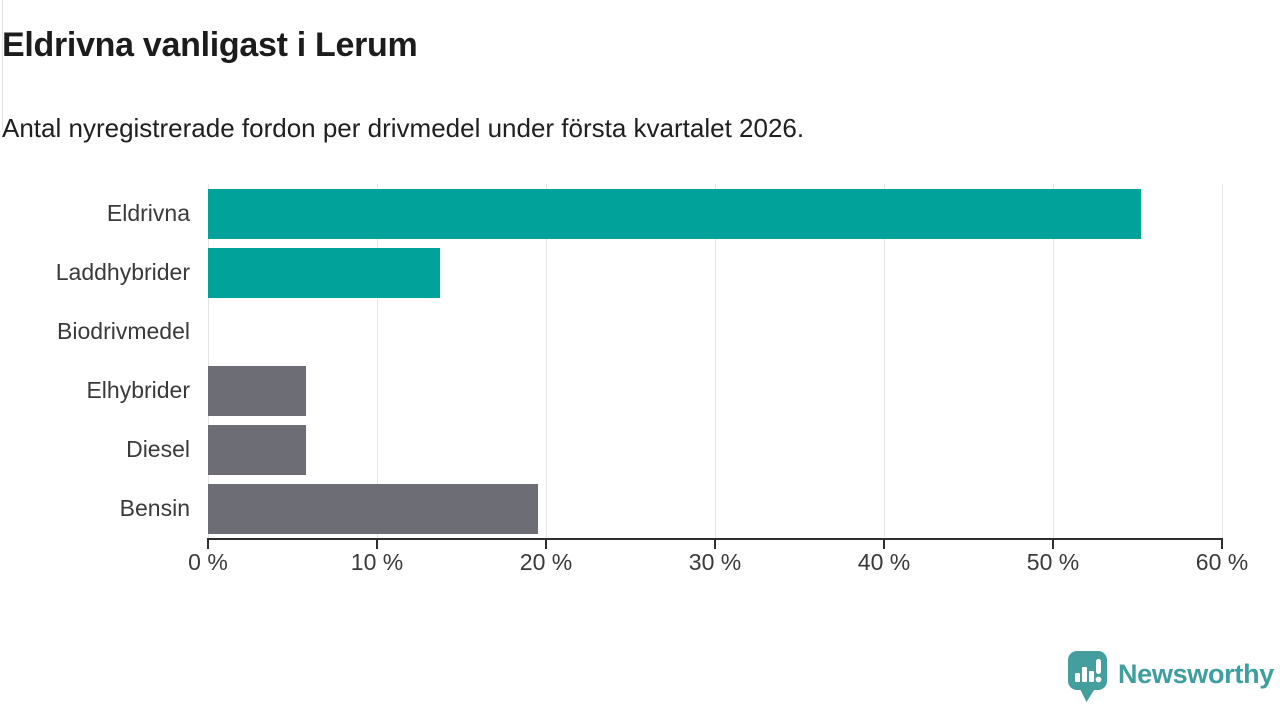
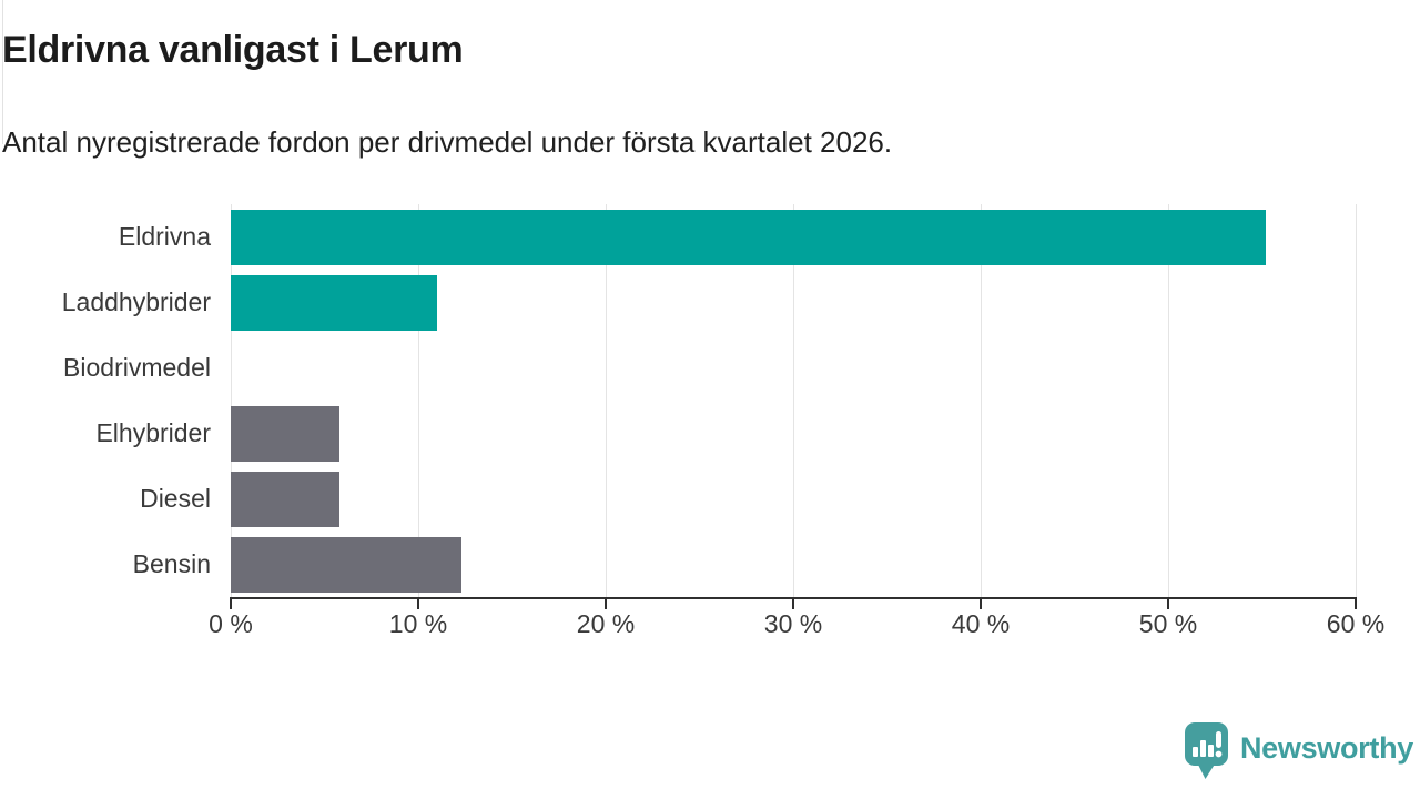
Laddhybrider: 13.7% -> 11.0%
Bensin: 19.5% -> 12.3%
